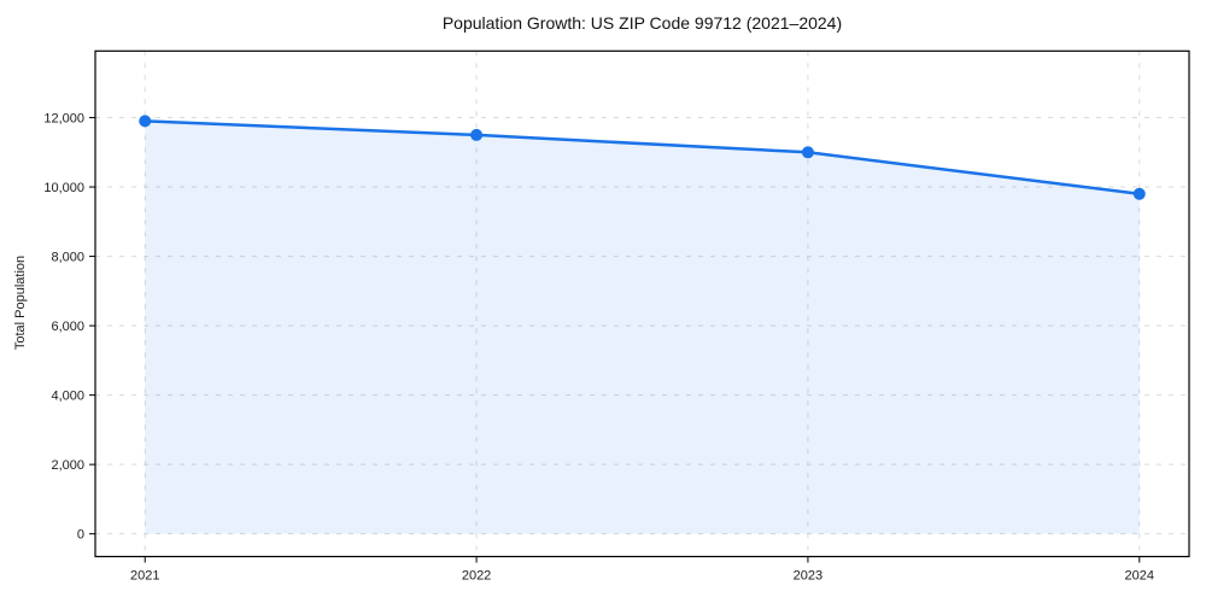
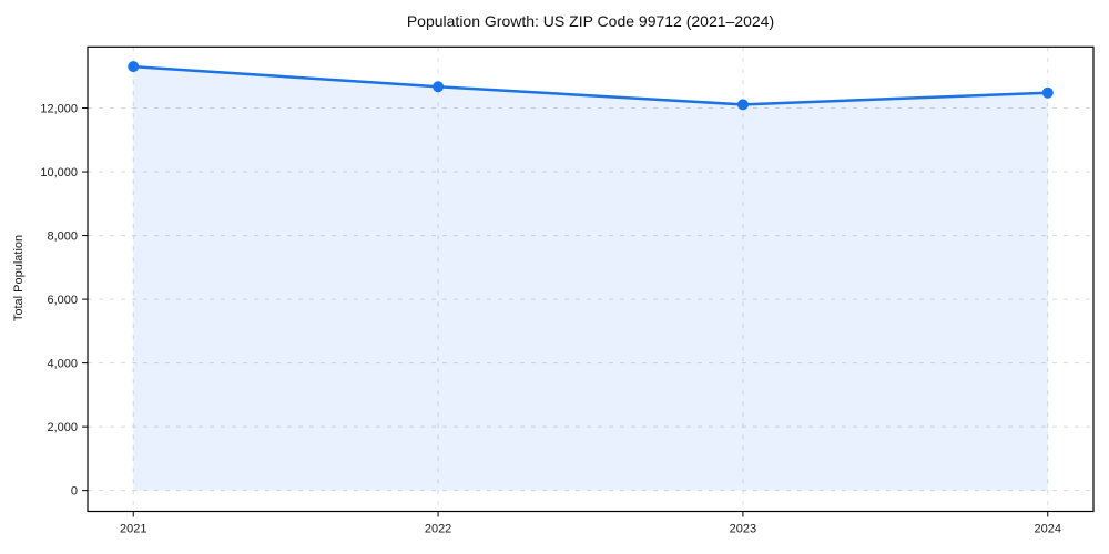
2021: 11900 -> 13300
2022: 11500 -> 12700
2023: 11000 -> 12100
2024: 9800 -> 12500
